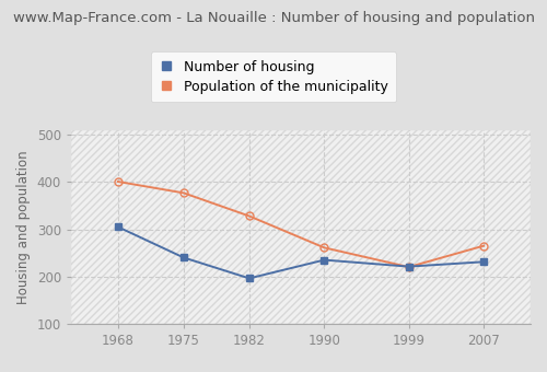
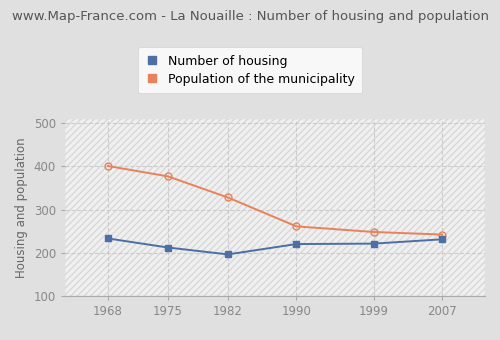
Number of housing/1968: 305 -> 233
Number of housing/1975: 240 -> 212
Number of housing/1990: 235 -> 220
Population of the municipality/1999: 220 -> 248
Population of the municipality/2007: 265 -> 242
